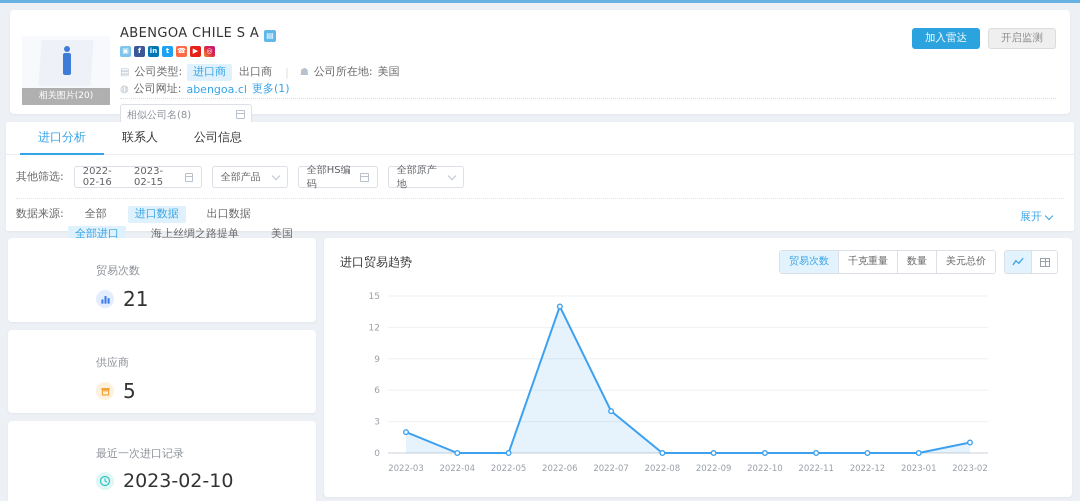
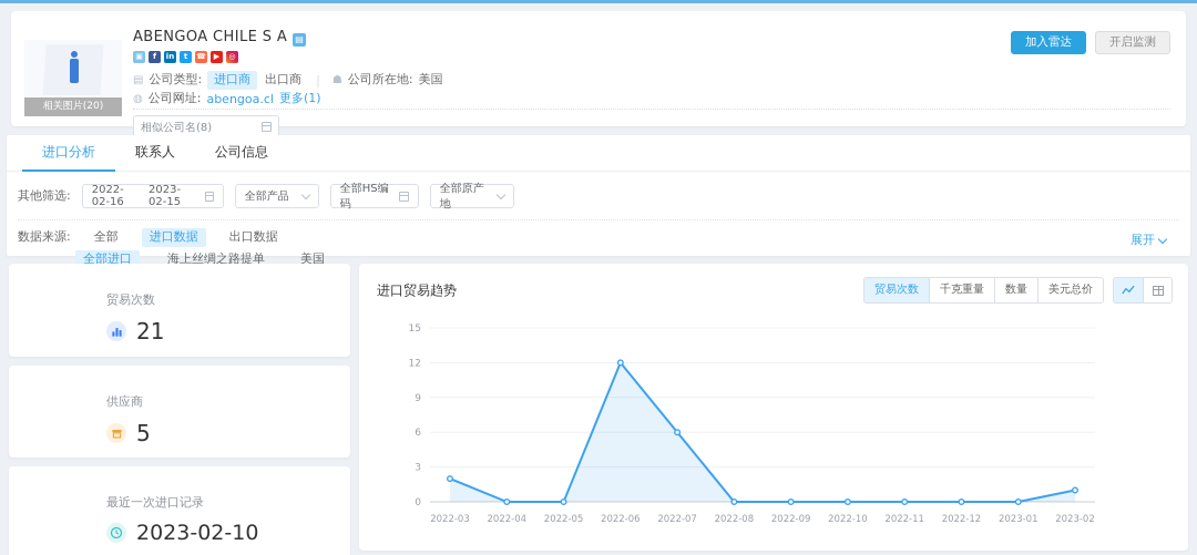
2022-06: 14 -> 12
2022-07: 4 -> 6
